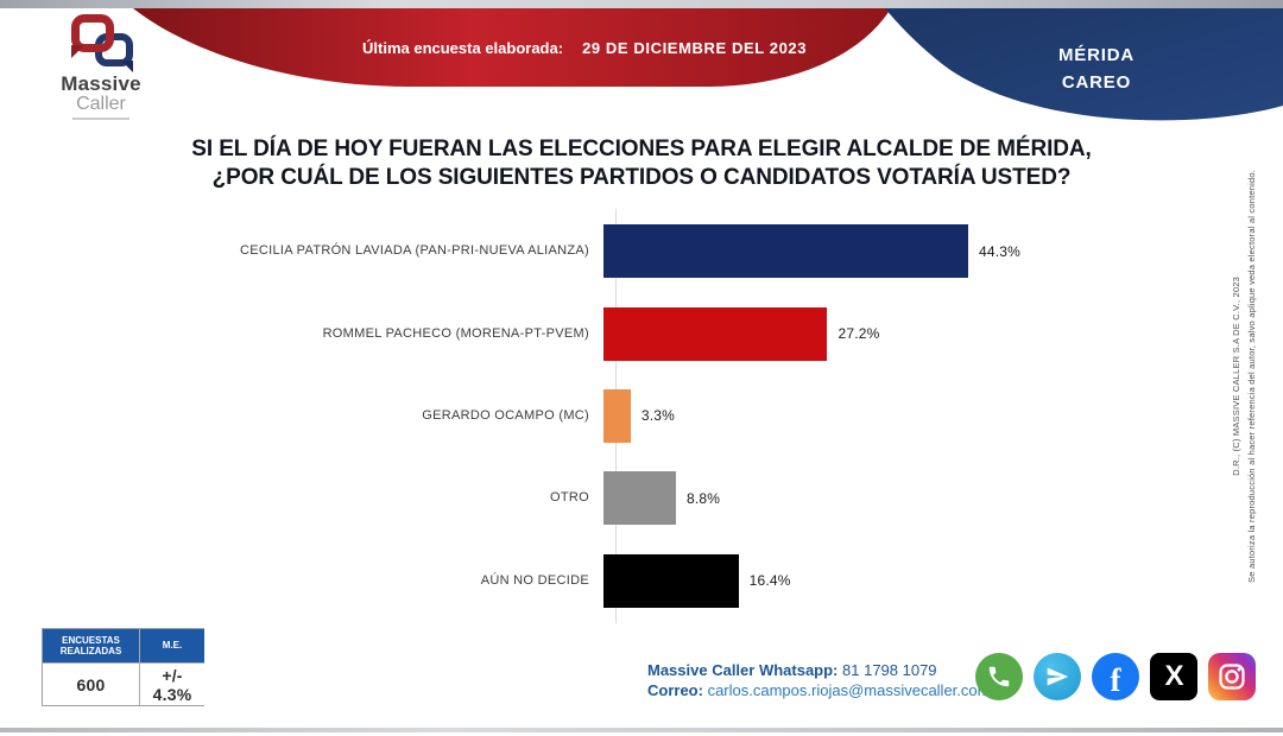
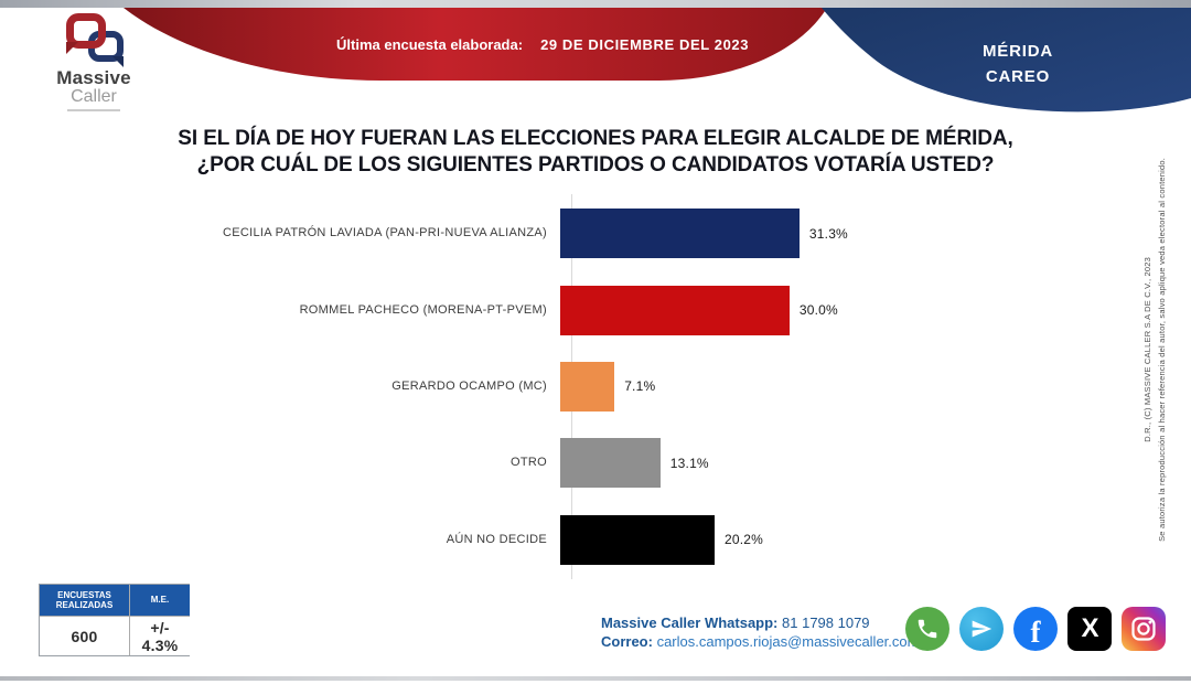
CECILIA PATRÓN LAVIADA (PAN-PRI-NUEVA ALIANZA): 44.3% -> 31.3%
ROMMEL PACHECO (MORENA-PT-PVEM): 27.2% -> 30.0%
GERARDO OCAMPO (MC): 3.3% -> 7.1%
OTRO: 8.8% -> 13.1%
AÚN NO DECIDE: 16.4% -> 20.2%
